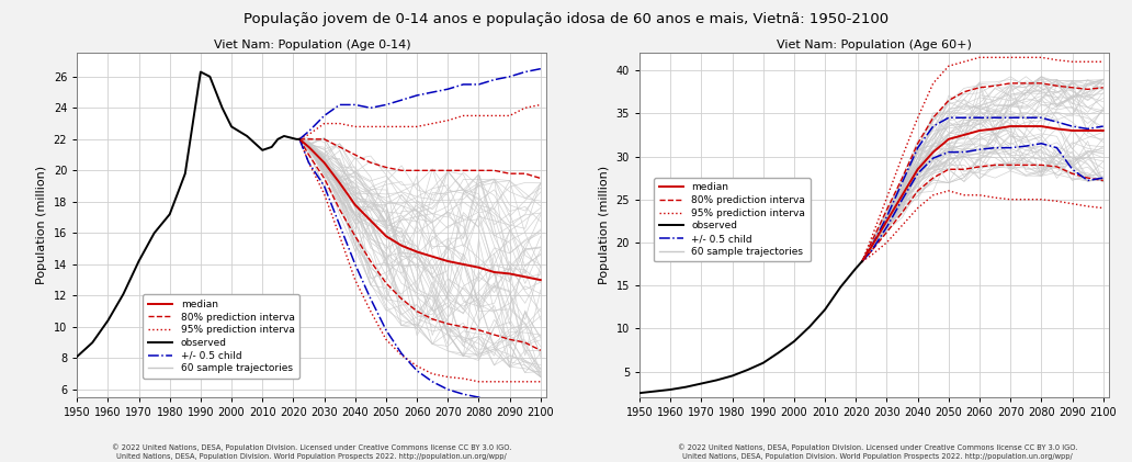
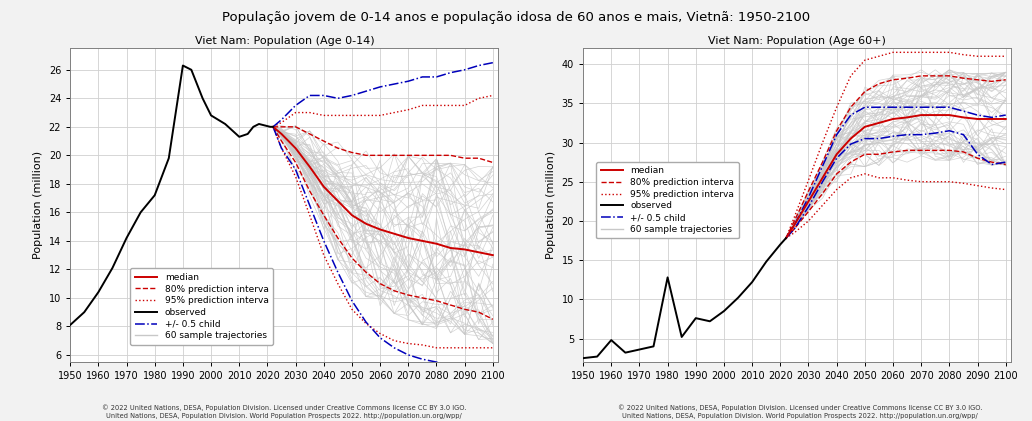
Viet Nam: Population (Age 60+)/observed/1960: 2.9 -> 4.8
Viet Nam: Population (Age 60+)/observed/1980: 4.5 -> 12.8
Viet Nam: Population (Age 60+)/observed/1990: 6.0 -> 7.6
